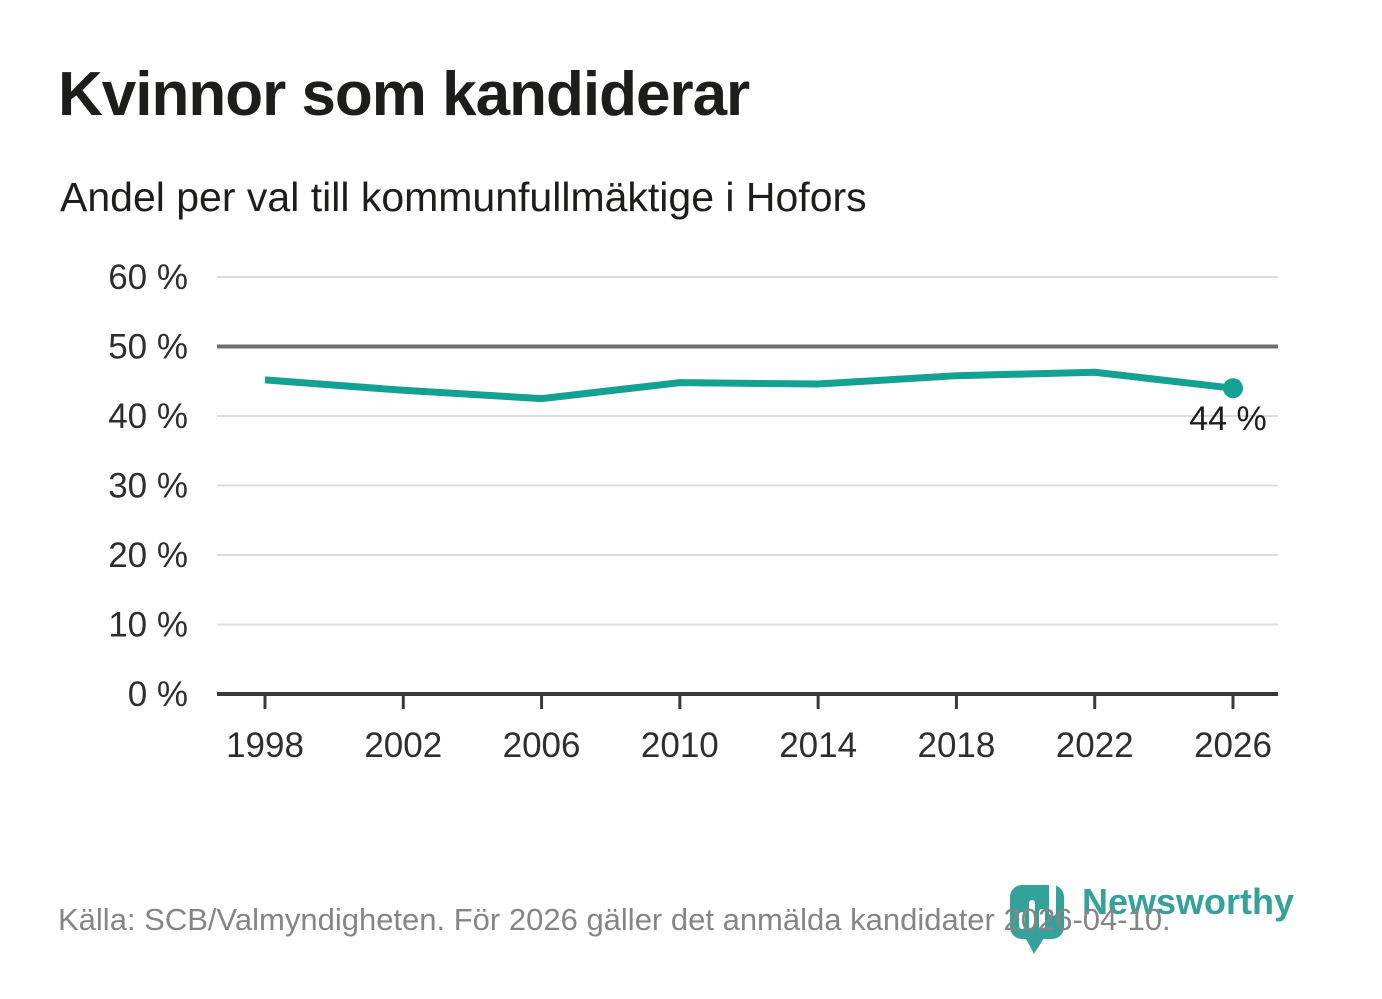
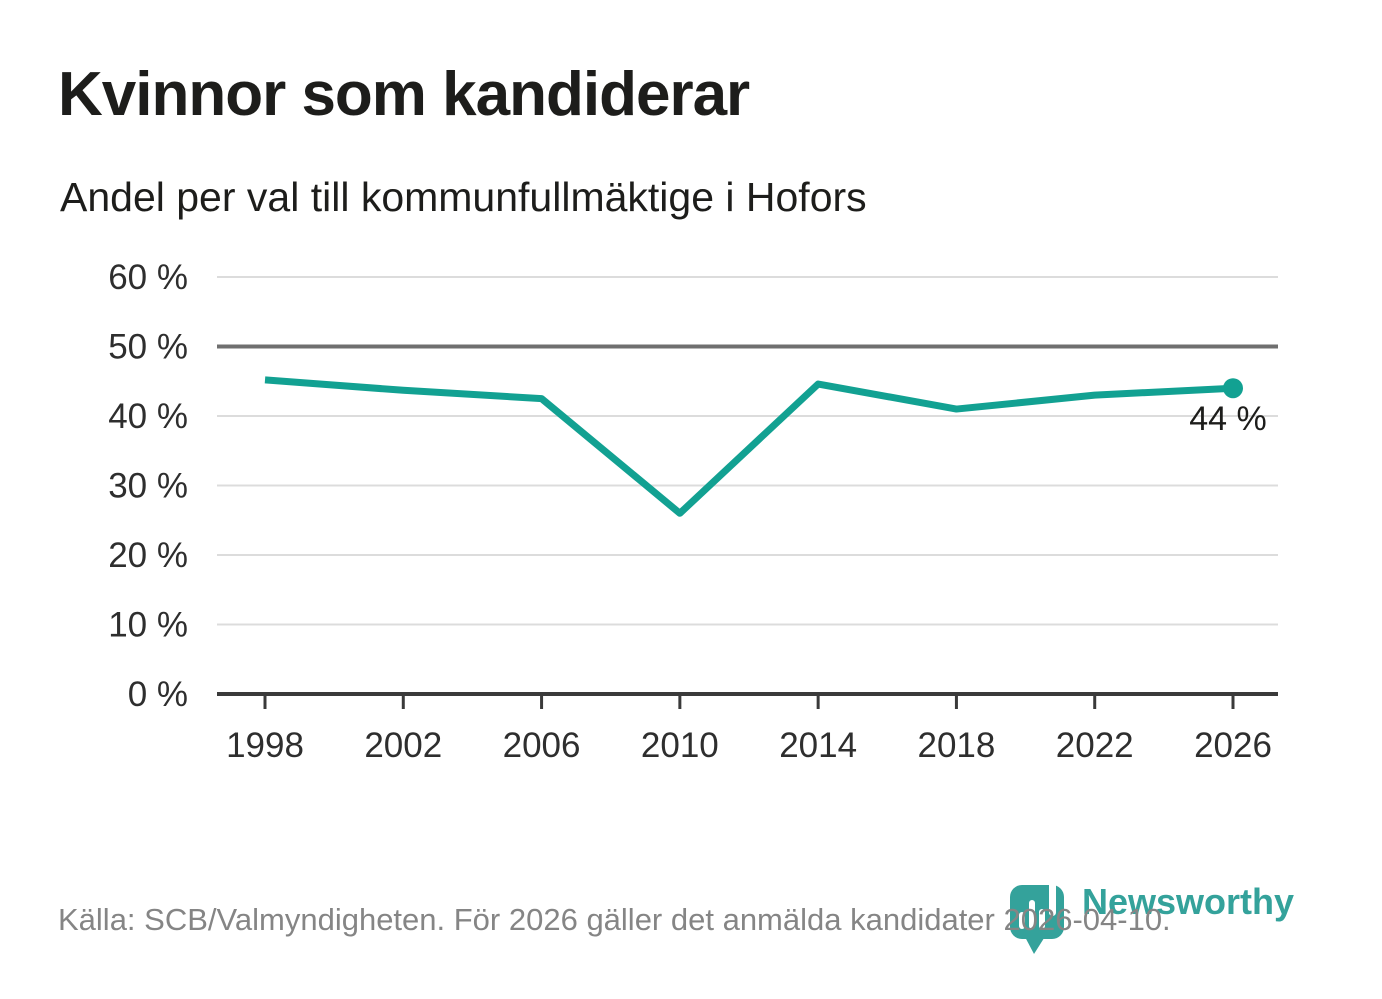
2010: 45% -> 26%
2018: 46% -> 41%
2022: 46% -> 43%
